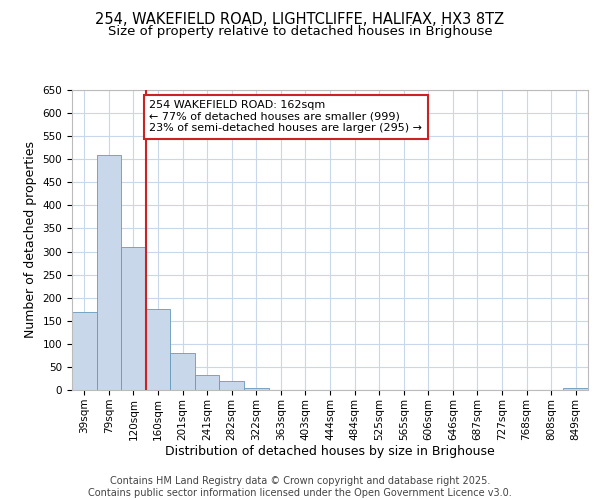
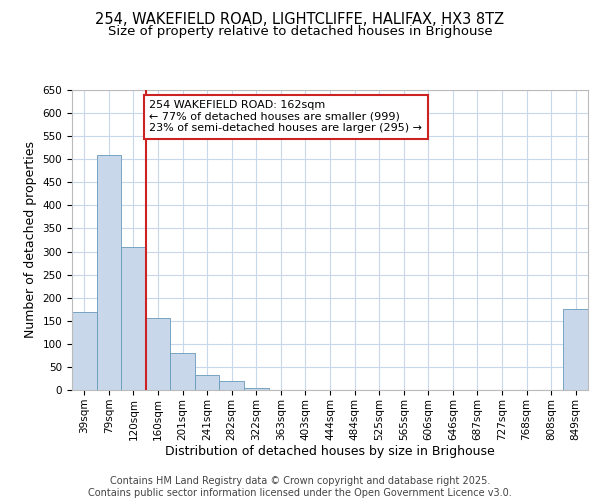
160sqm: 175 -> 155
849sqm: 4 -> 175
